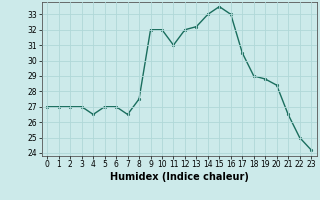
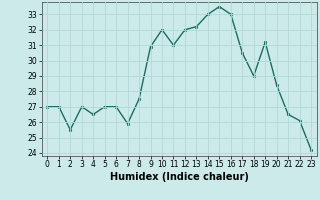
2: 27.0 -> 25.5
7: 26.5 -> 25.9
9: 32.0 -> 30.9
19: 28.8 -> 31.2
22: 25.0 -> 26.1
